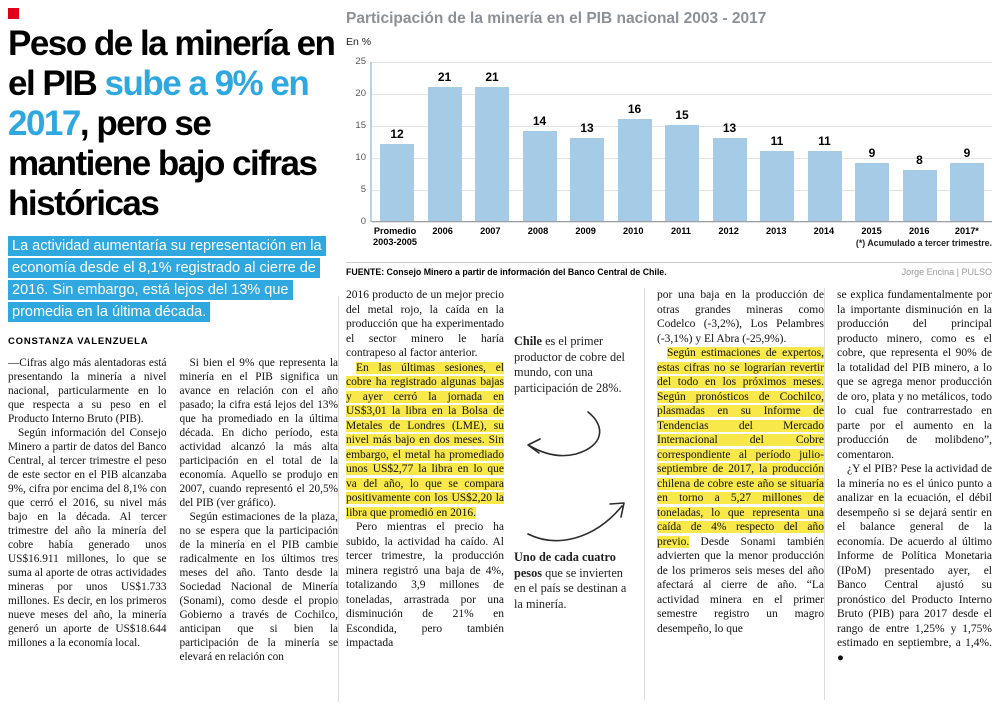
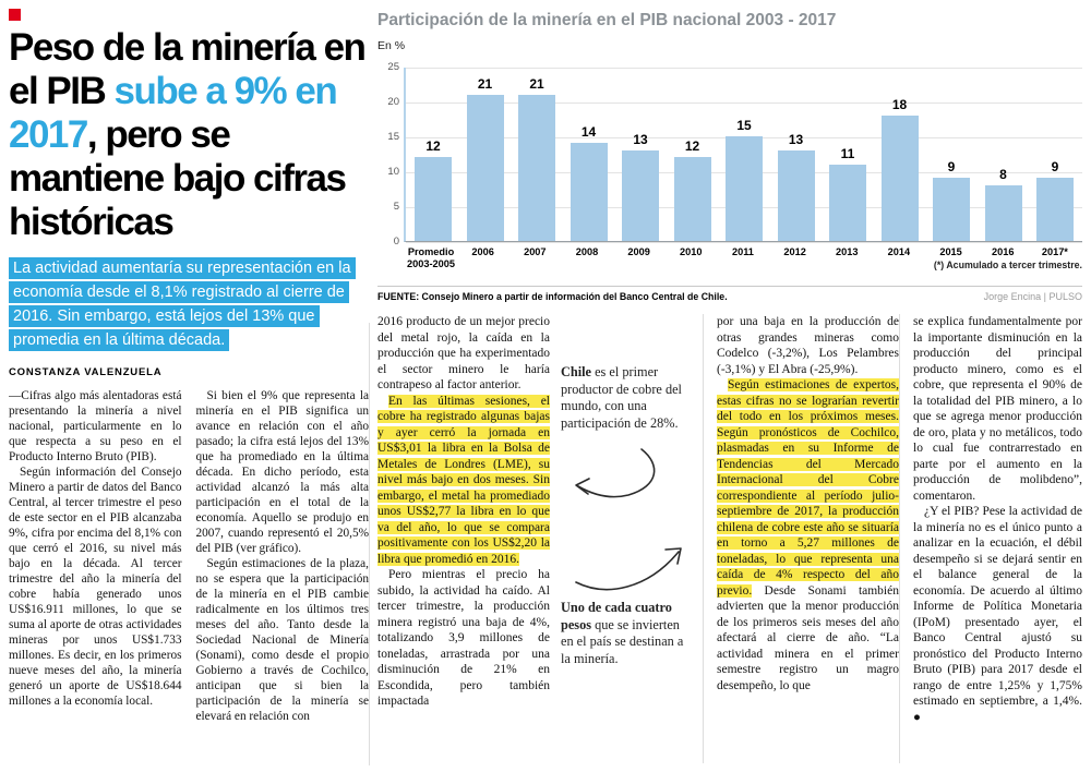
2010: 16 -> 12
2014: 11 -> 18
